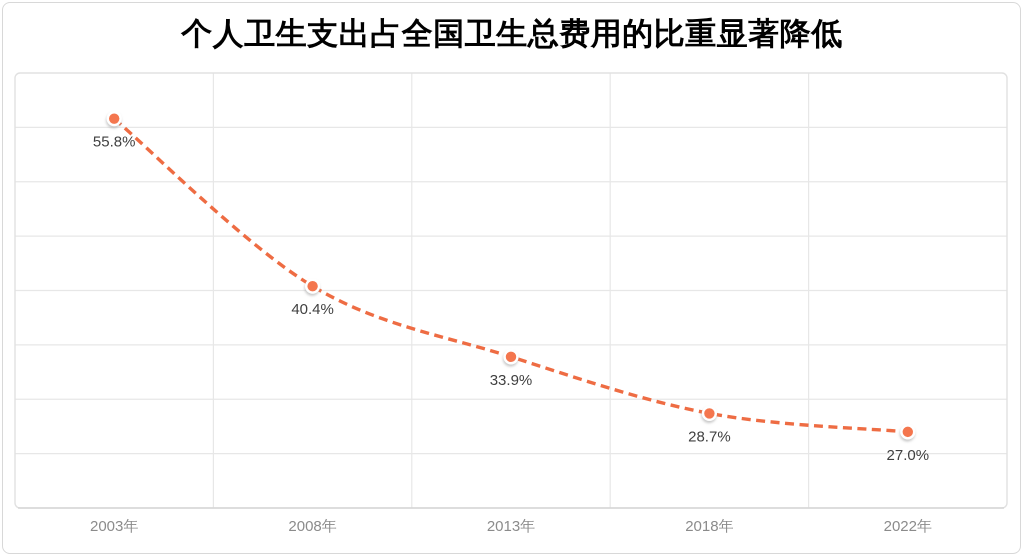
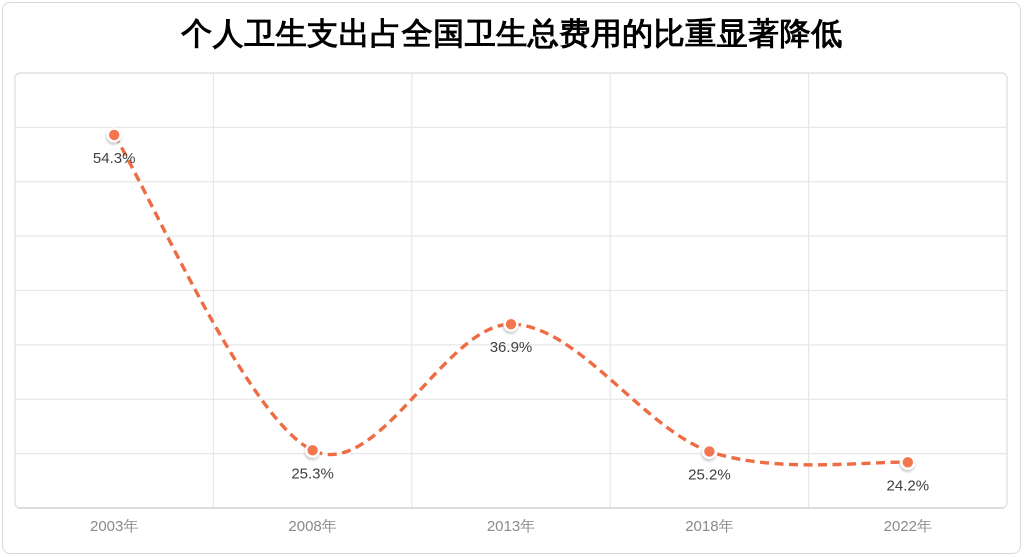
2003年: 55.8% -> 54.3%
2008年: 40.4% -> 25.3%
2013年: 33.9% -> 36.9%
2018年: 28.7% -> 25.2%
2022年: 27.0% -> 24.2%
